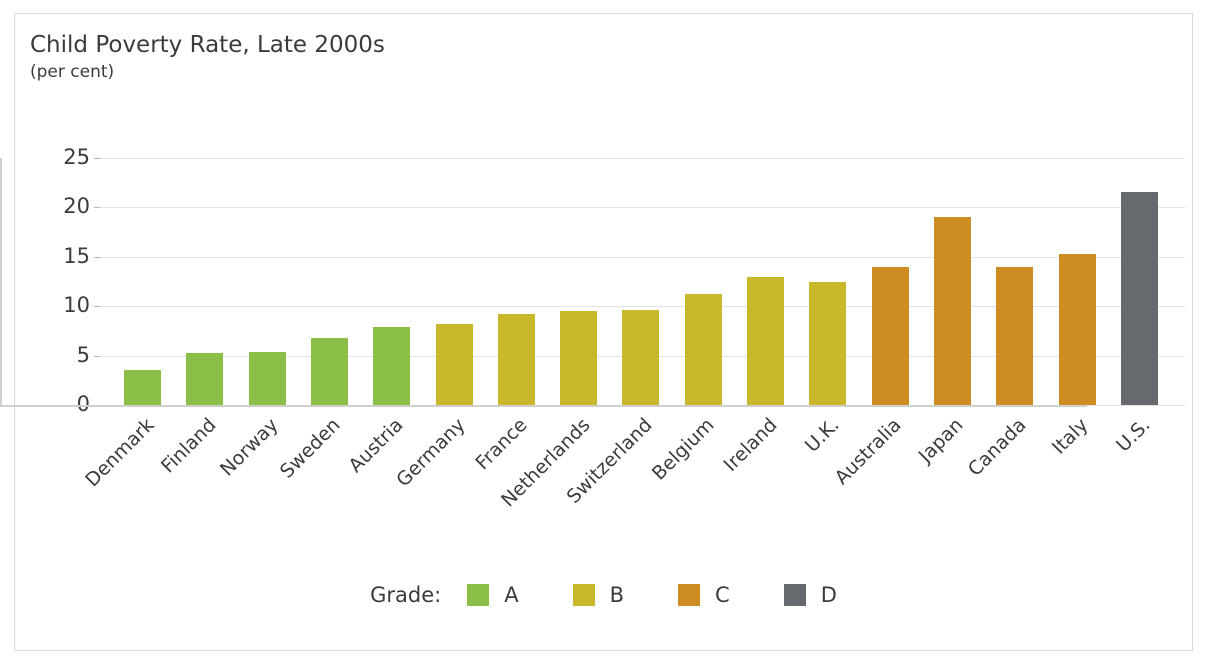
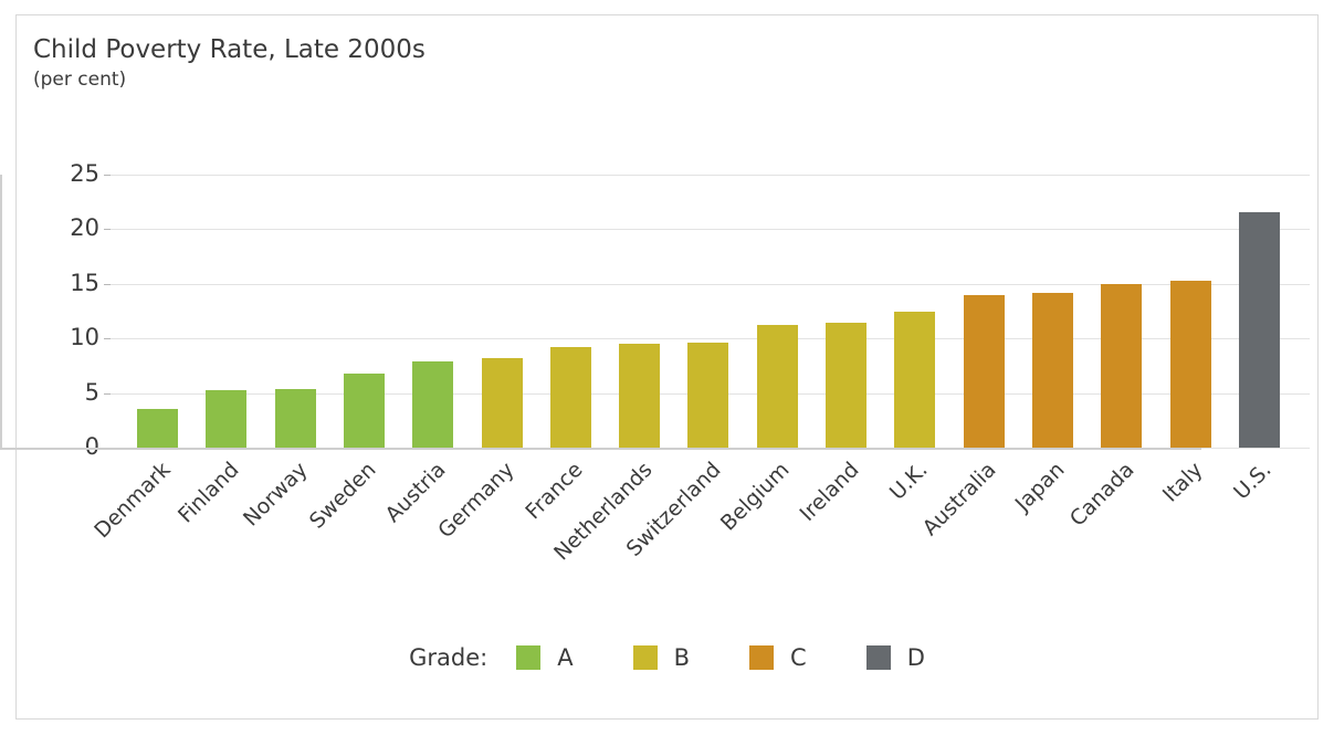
Ireland: 13 -> 11
Japan: 19 -> 14
Canada: 14 -> 15
